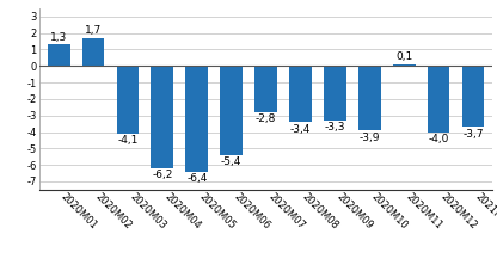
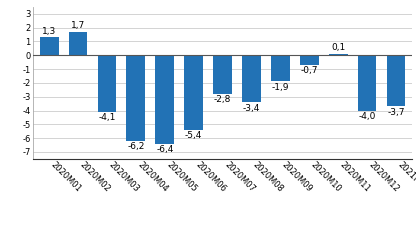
2020M09: -3,3 -> -1,9
2020M10: -3,9 -> -0,7
